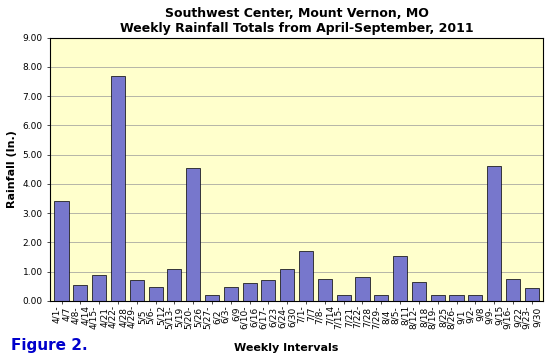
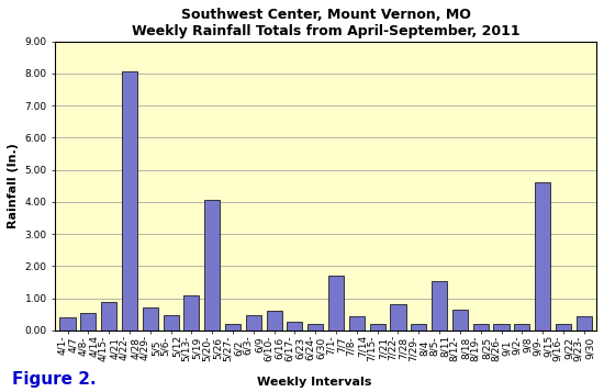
4/1- 4/7: 3.40 -> 0.40
4/22- 4/28: 7.70 -> 8.05
5/20- 5/26: 4.55 -> 4.05
6/17- 6/23: 0.70 -> 0.28
6/24- 6/30: 1.10 -> 0.20
7/8- 7/14: 0.75 -> 0.43
9/16- 9/22: 0.75 -> 0.20
